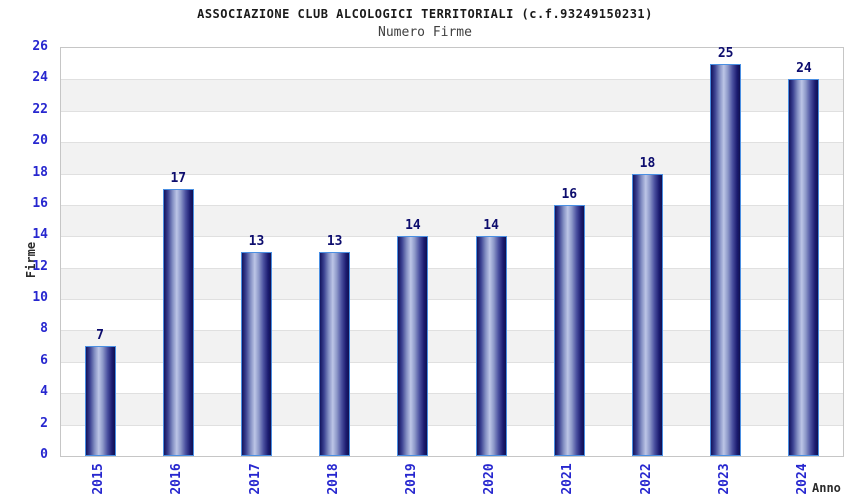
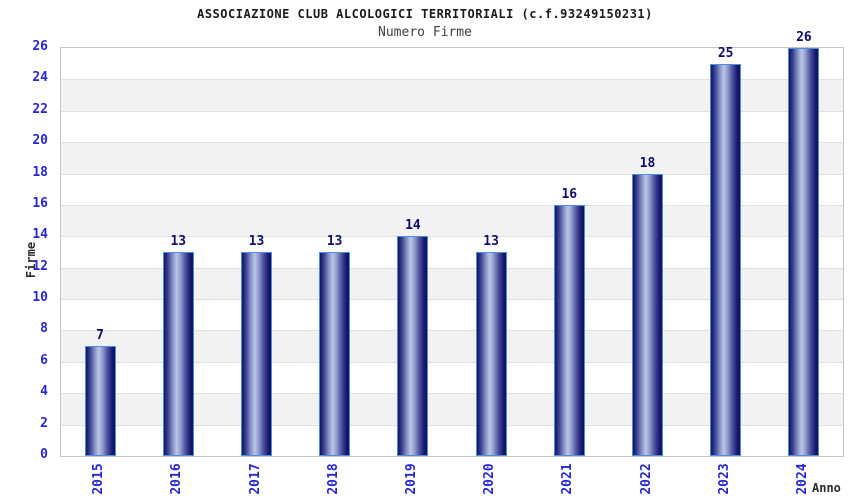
2016: 17 -> 13
2020: 14 -> 13
2024: 24 -> 26
